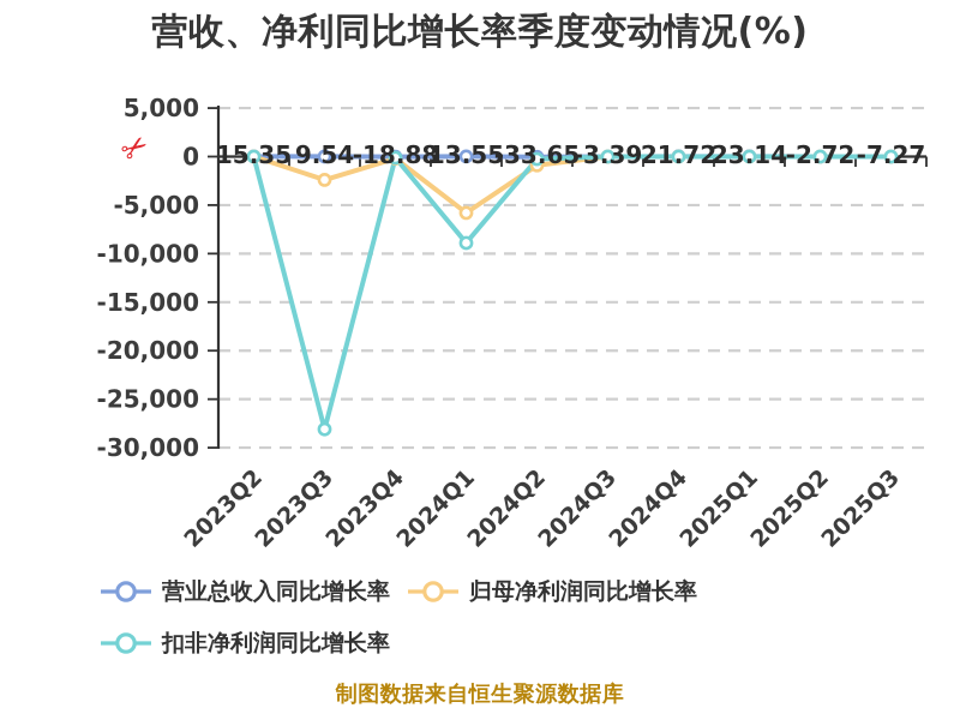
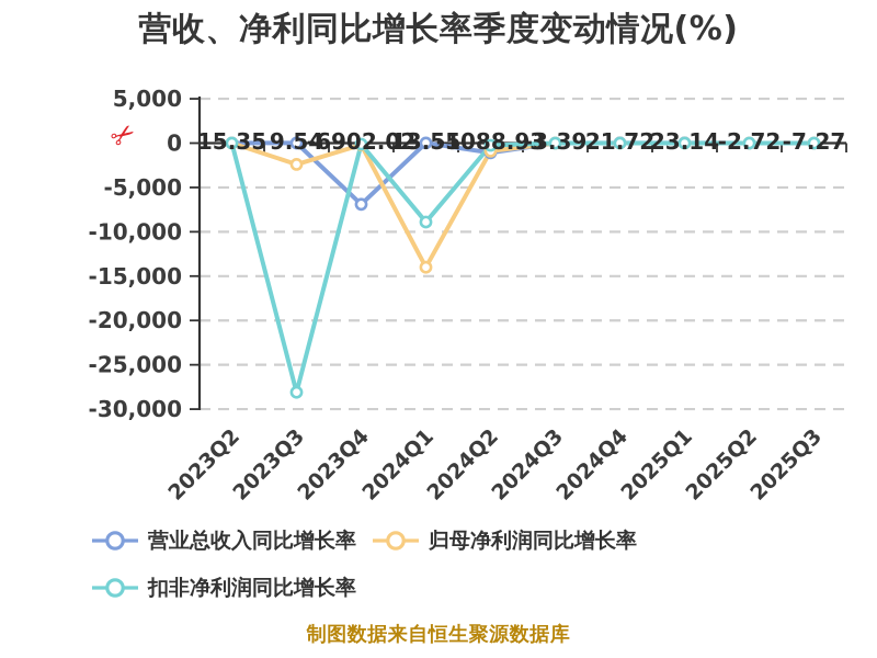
营业总收入同比增长率/2023Q4: -18.88 -> -6902.02
归母净利润同比增长率/2024Q1: -6000 -> -14000
营业总收入同比增长率/2024Q2: -33.65 -> -1088.93
